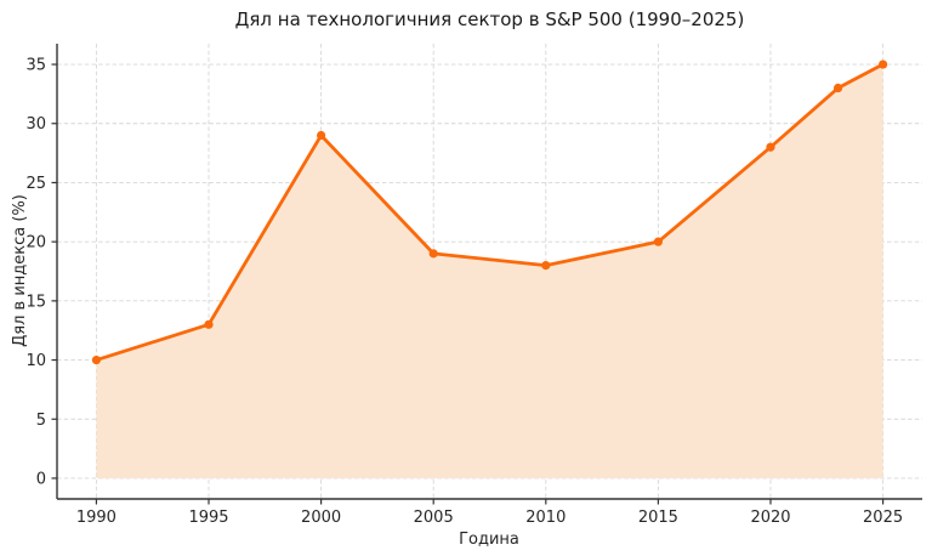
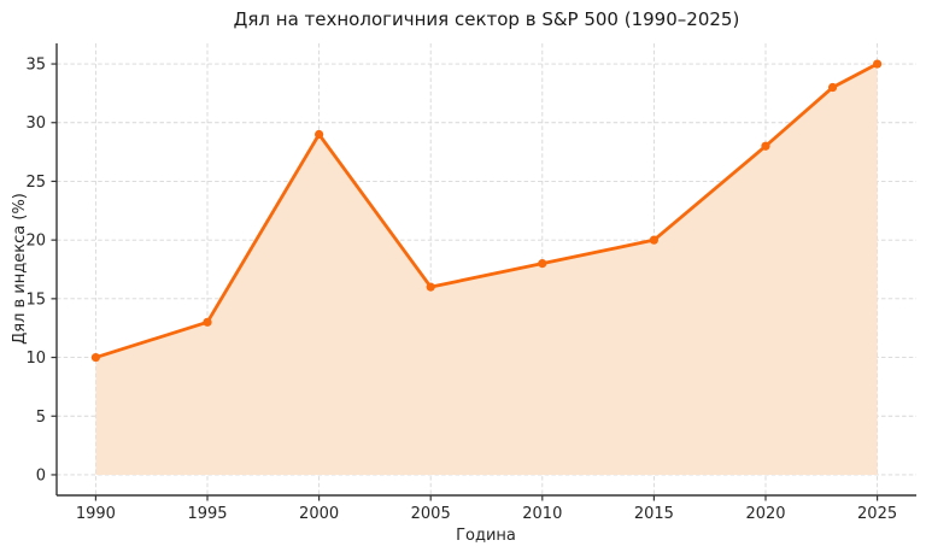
2005: 19 -> 16
